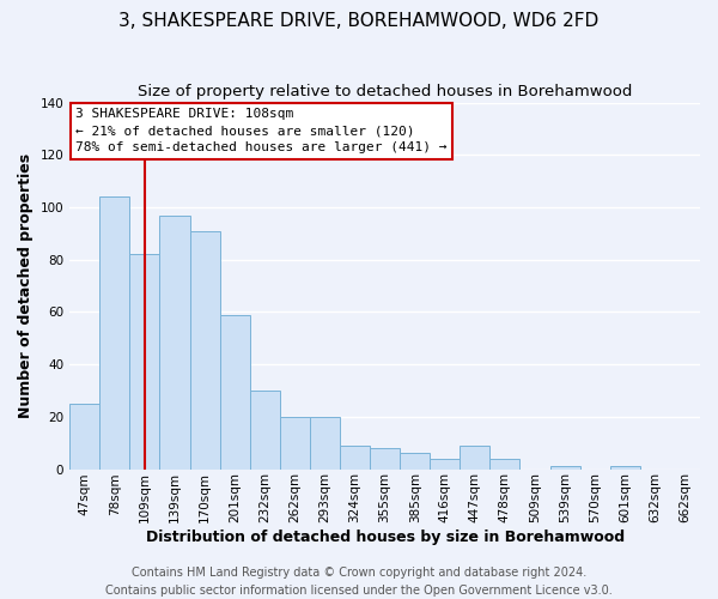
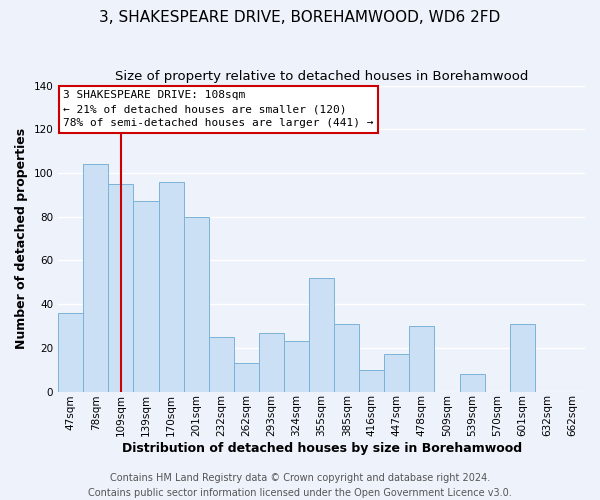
47sqm: 25 -> 36
109sqm: 82 -> 95
139sqm: 97 -> 87
170sqm: 91 -> 96
201sqm: 59 -> 80
232sqm: 30 -> 25
262sqm: 20 -> 13
293sqm: 20 -> 27
324sqm: 9 -> 23
355sqm: 8 -> 52
385sqm: 6 -> 31
416sqm: 4 -> 10
447sqm: 9 -> 17
478sqm: 4 -> 30
539sqm: 1 -> 8
601sqm: 1 -> 31
